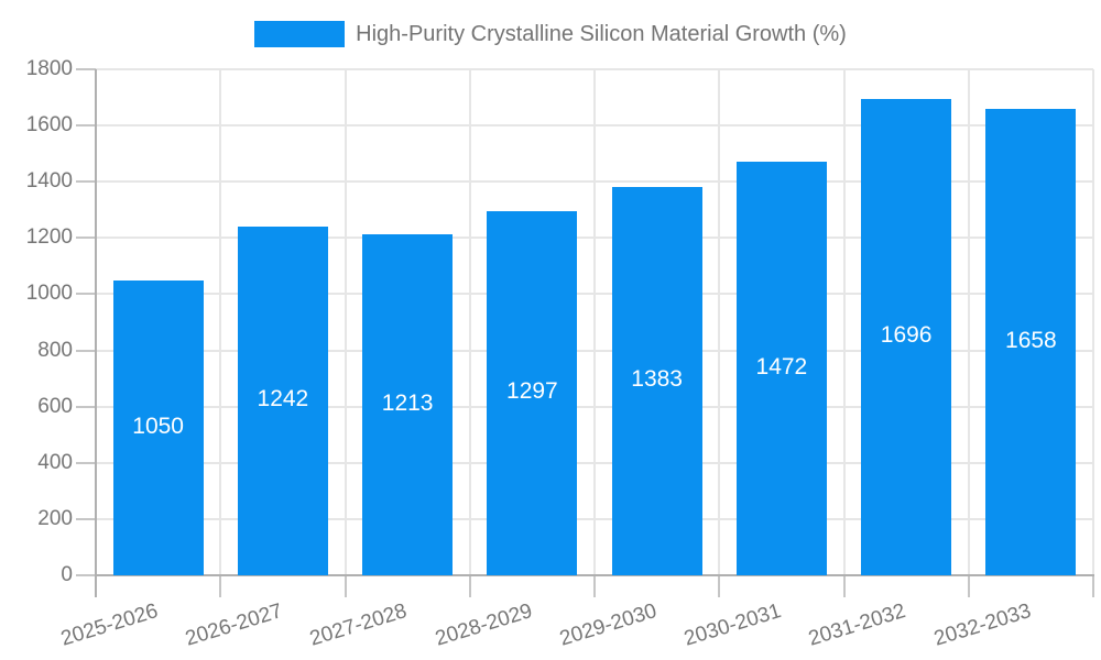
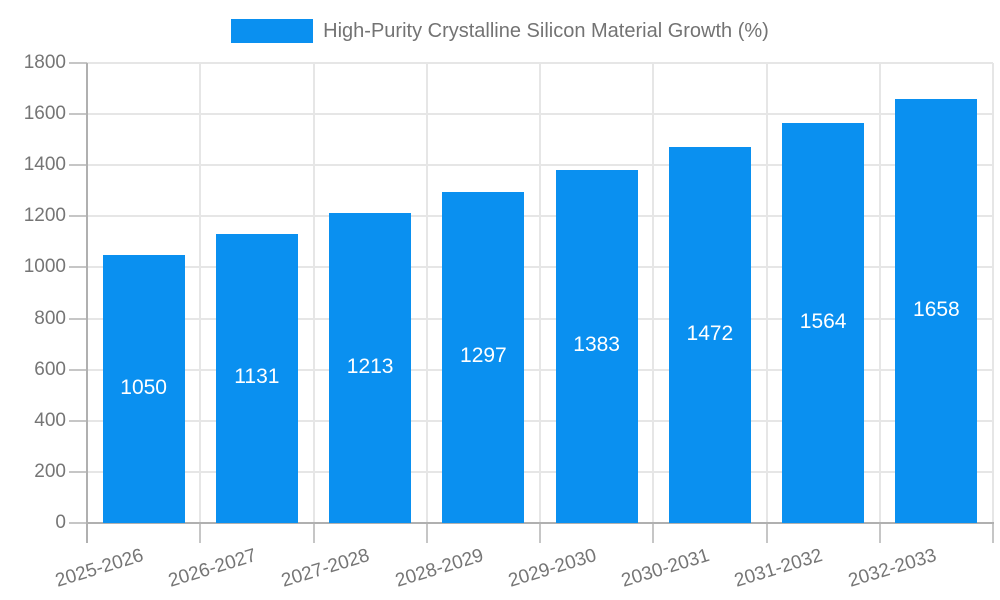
2026-2027: 1242 -> 1131
2031-2032: 1696 -> 1564
